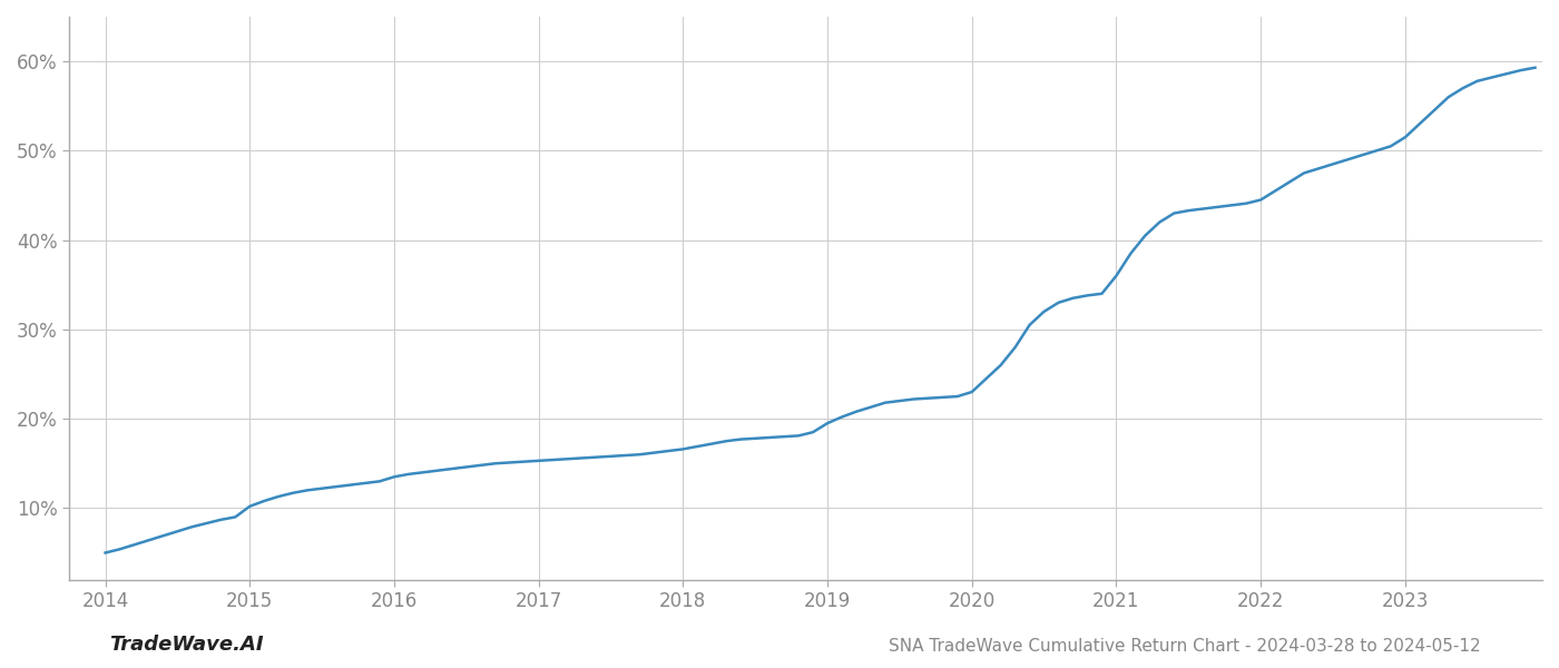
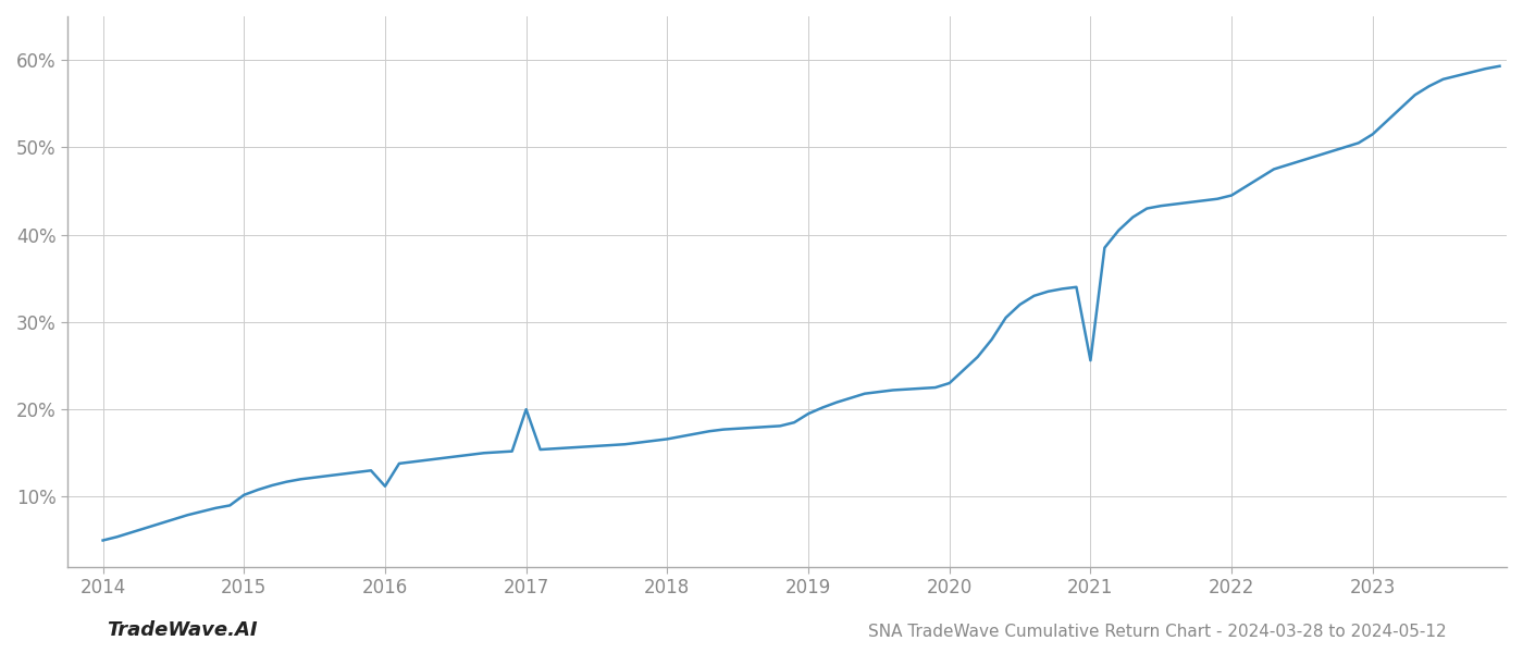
2016: 13.5% -> 11.2%
2017: 15.3% -> 20.0%
2021: 36.0% -> 25.6%
